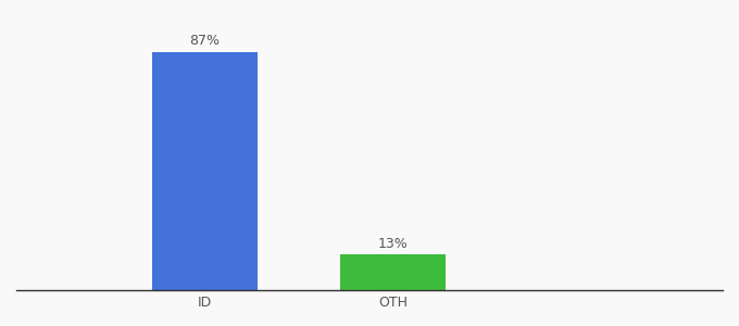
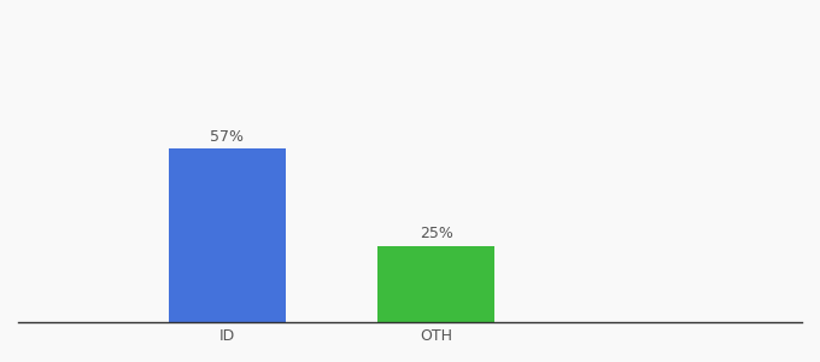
ID: 87% -> 57%
OTH: 13% -> 25%
